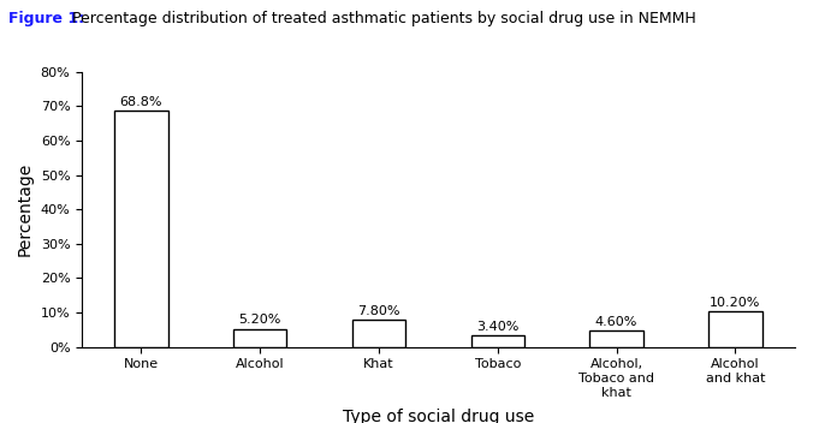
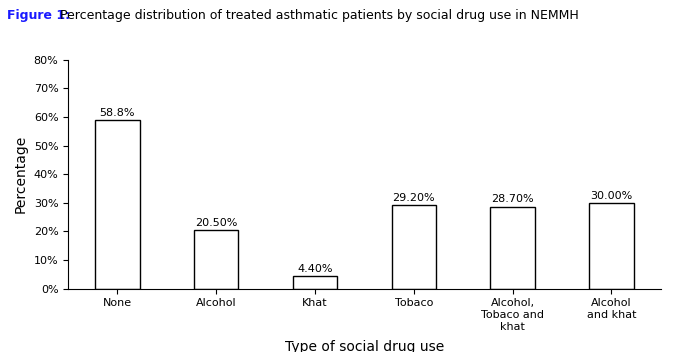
None: 68.8% -> 58.8%
Alcohol: 5.20% -> 20.50%
Khat: 7.80% -> 4.40%
Tobaco: 3.40% -> 29.20%
Alcohol, Tobaco and khat: 4.60% -> 28.70%
Alcohol and khat: 10.20% -> 30.00%
